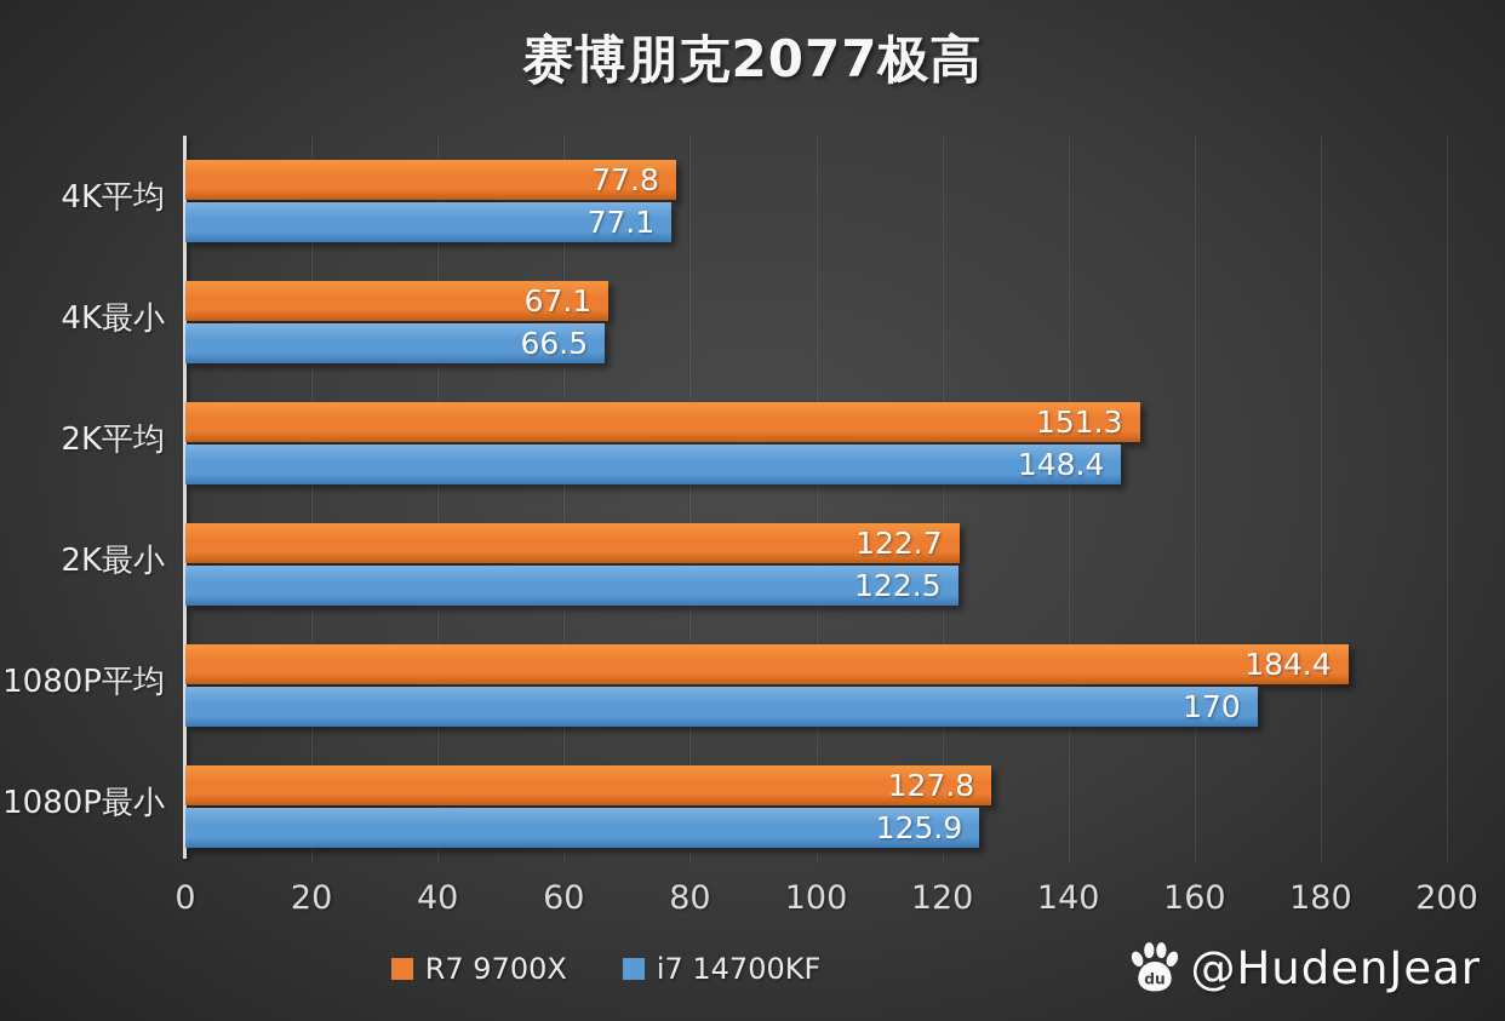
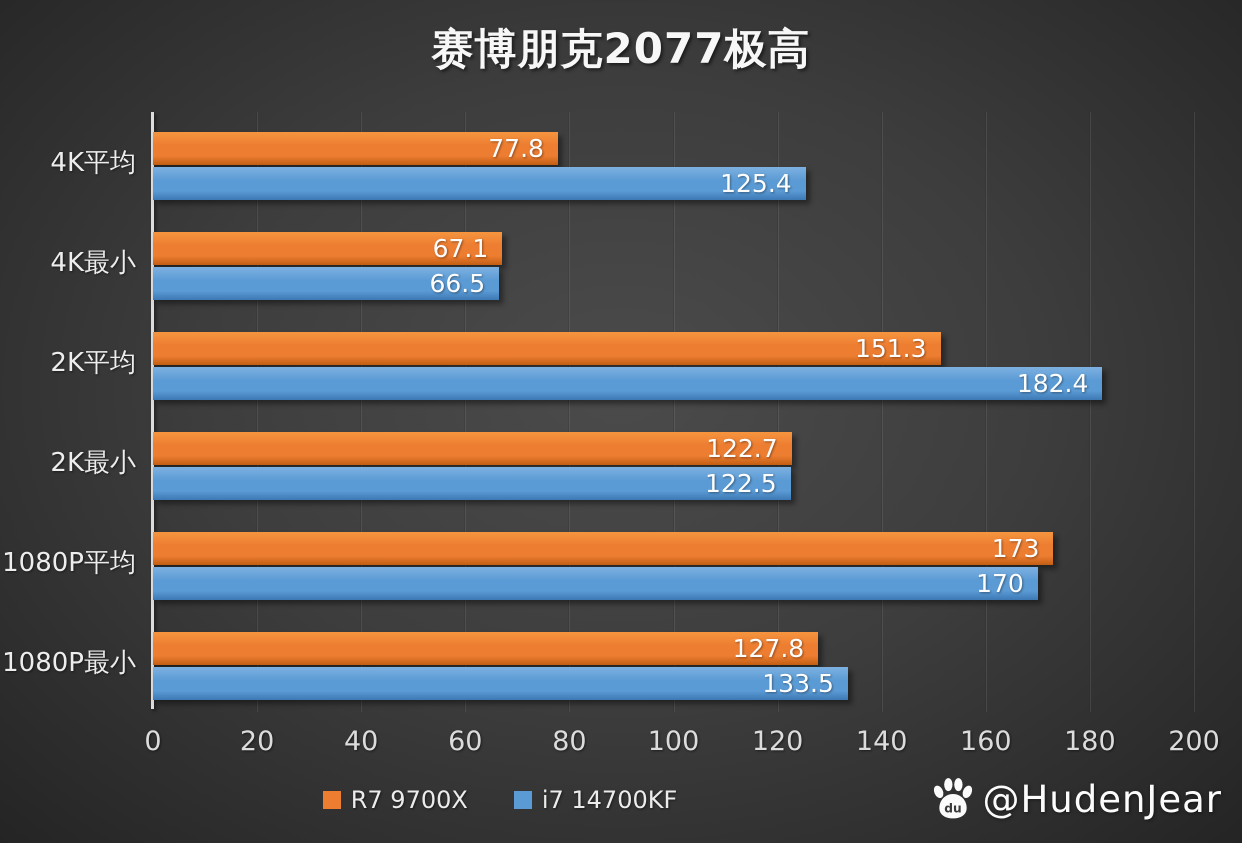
i7 14700KF/4K平均: 77.1 -> 125.4
i7 14700KF/2K平均: 148.4 -> 182.4
R7 9700X/1080P平均: 184.4 -> 173
i7 14700KF/1080P最小: 125.9 -> 133.5
